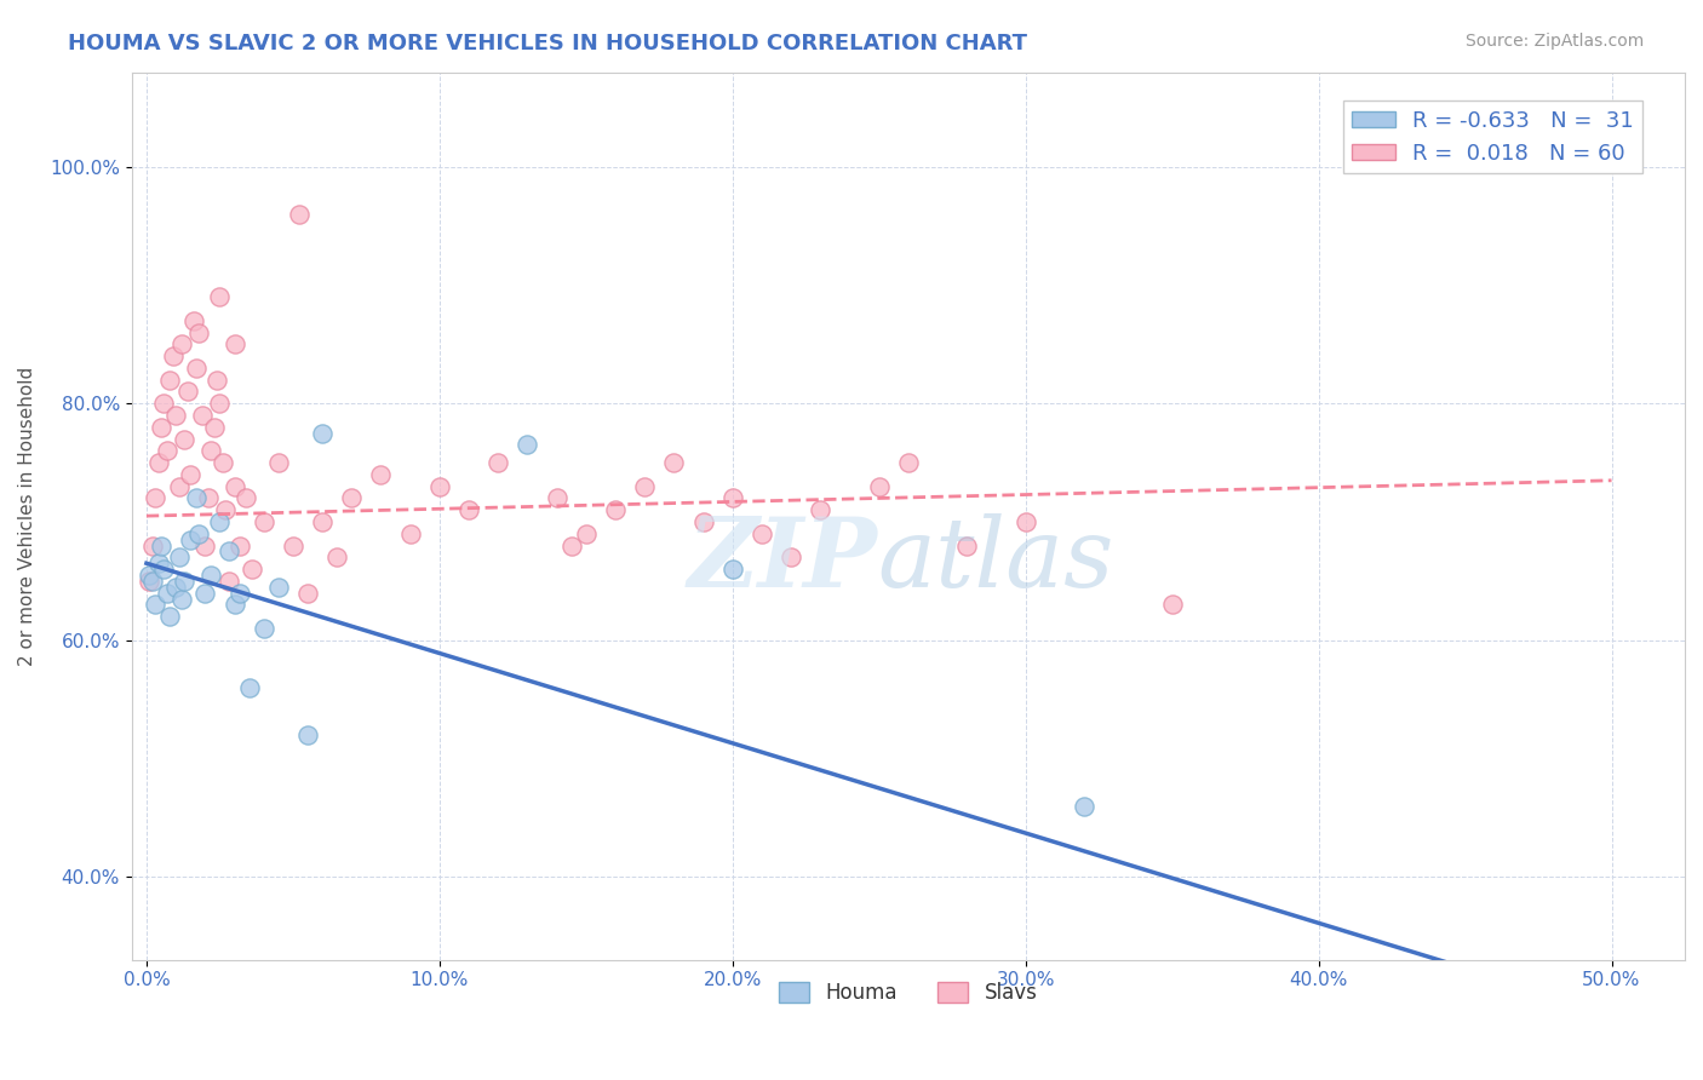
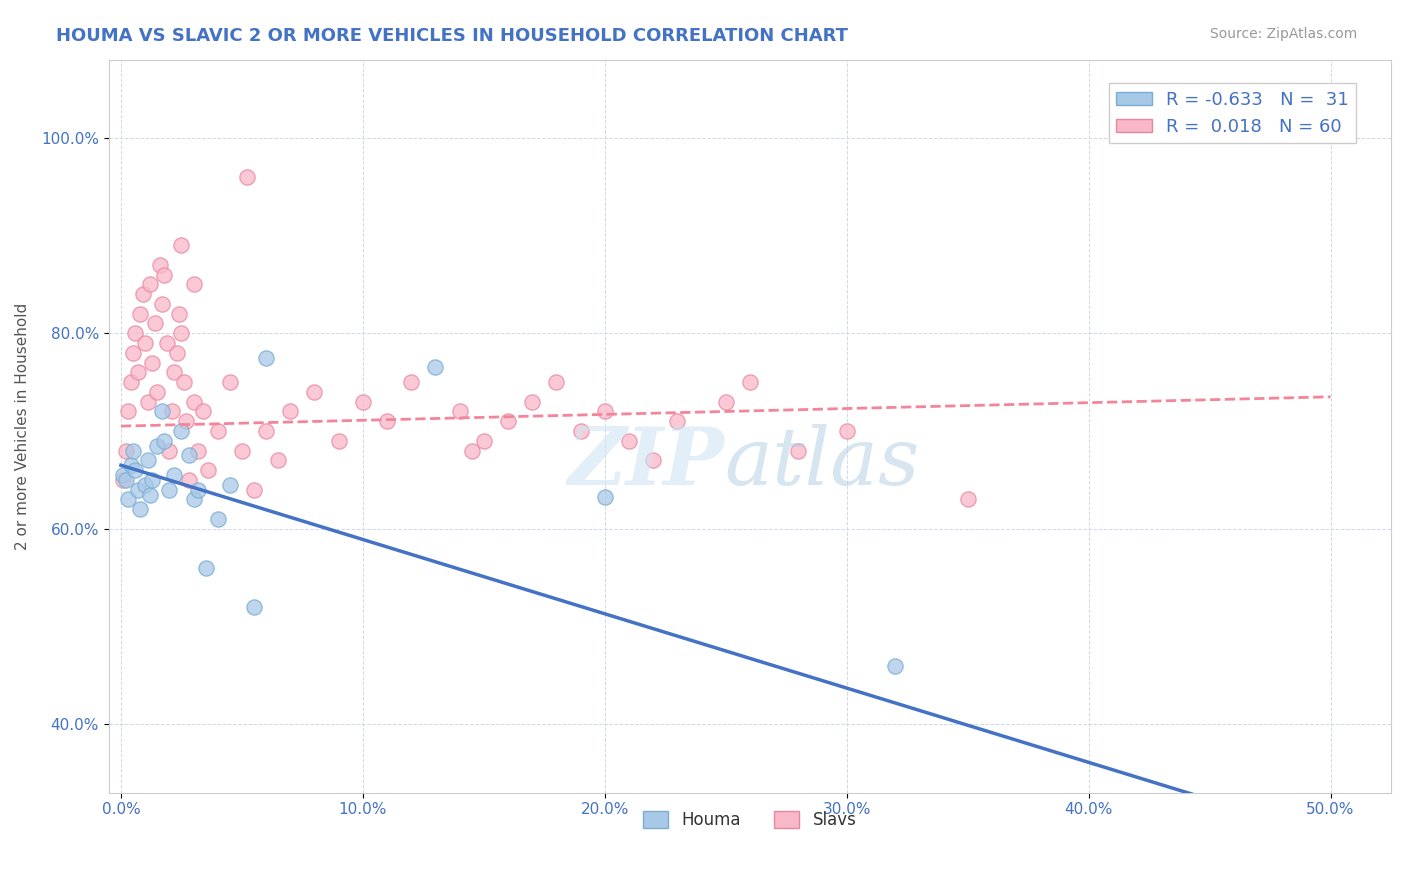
Houma/20.0%: 66.0% -> 63.2%
